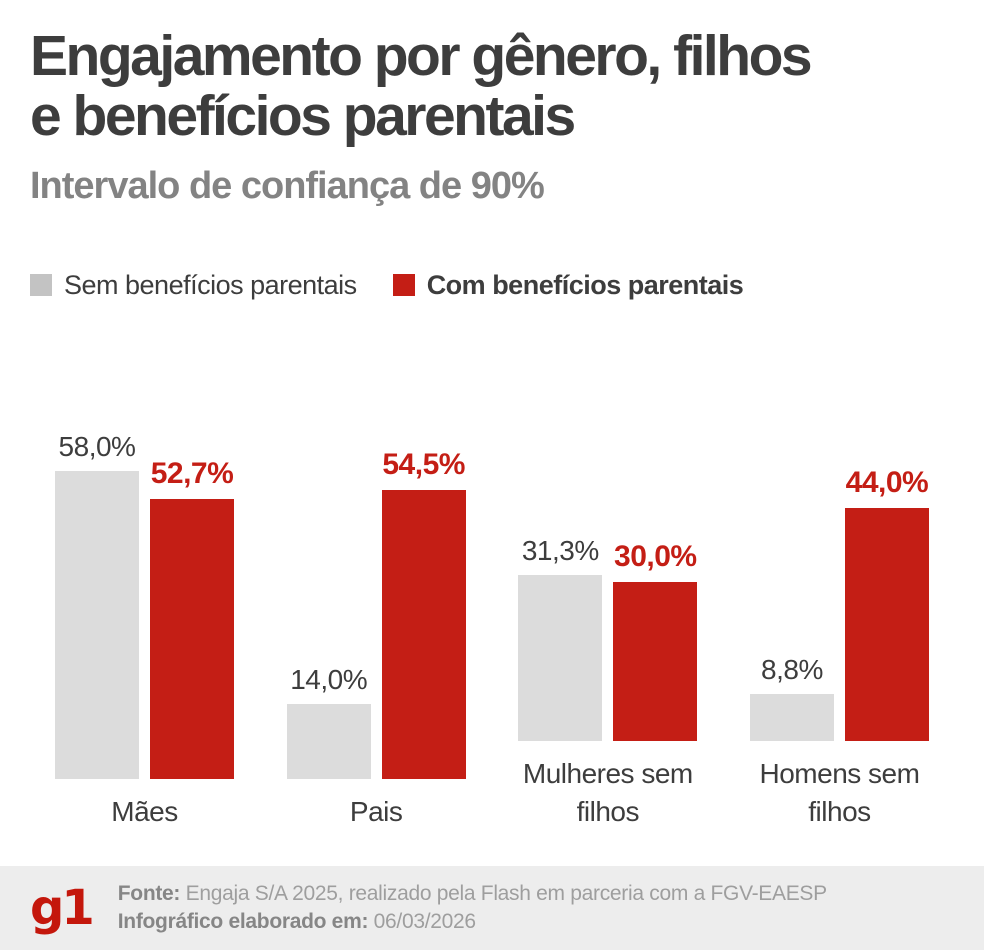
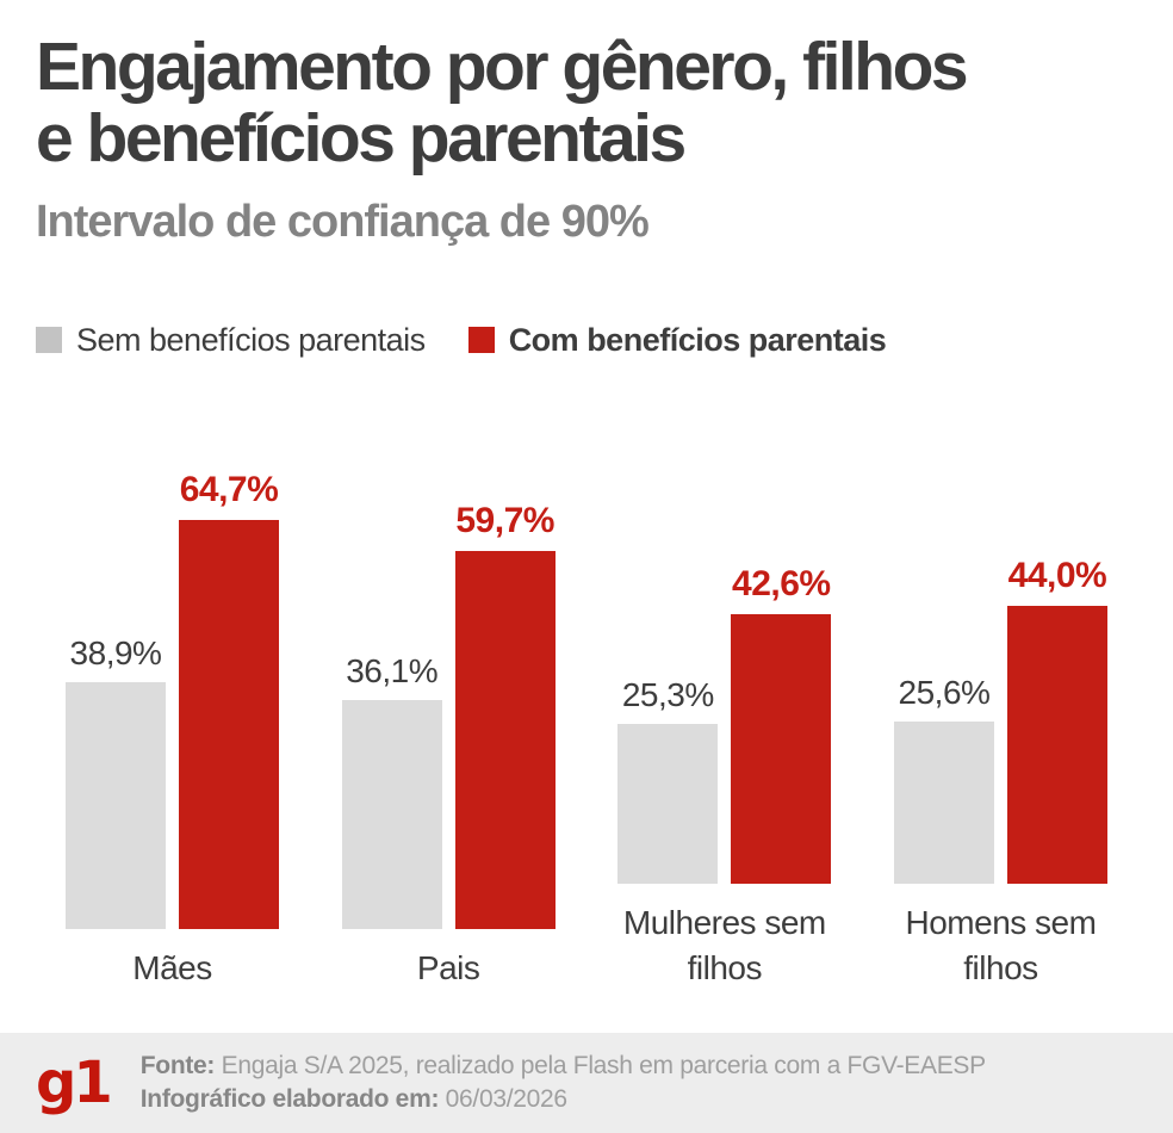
Sem benefícios parentais/Mães: 58,0% -> 38,9%
Com benefícios parentais/Mães: 52,7% -> 64,7%
Sem benefícios parentais/Pais: 14,0% -> 36,1%
Com benefícios parentais/Pais: 54,5% -> 59,7%
Sem benefícios parentais/Mulheres sem filhos: 31,3% -> 25,3%
Com benefícios parentais/Mulheres sem filhos: 30,0% -> 42,6%
Sem benefícios parentais/Homens sem filhos: 8,8% -> 25,6%
